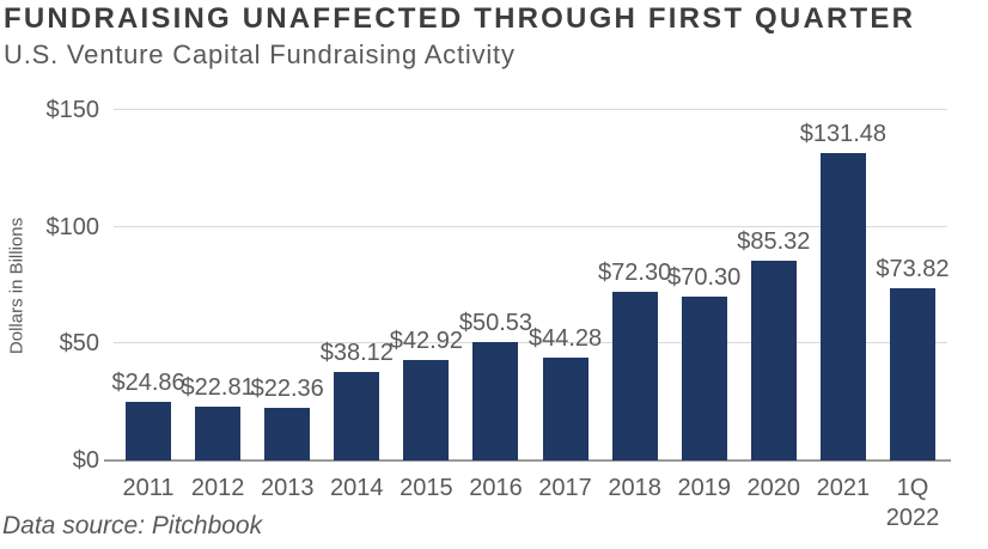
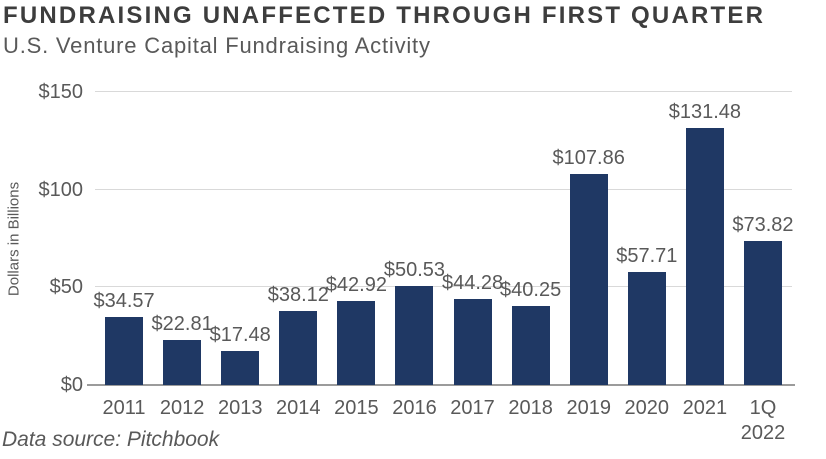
2011: $24.86 -> $34.57
2013: $22.36 -> $17.48
2018: $72.30 -> $40.25
2019: $70.30 -> $107.86
2020: $85.32 -> $57.71
